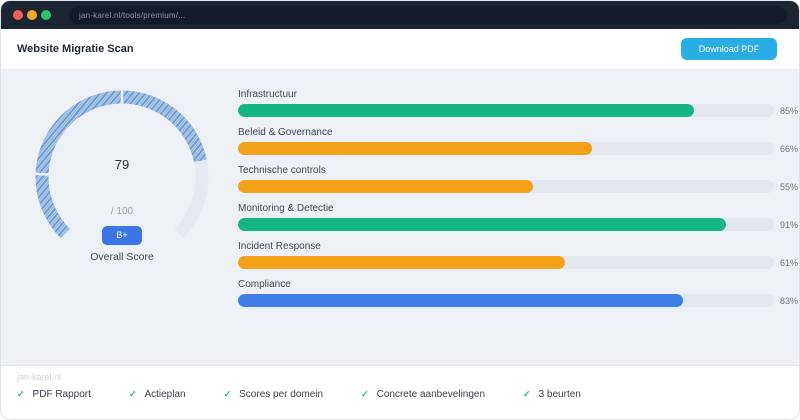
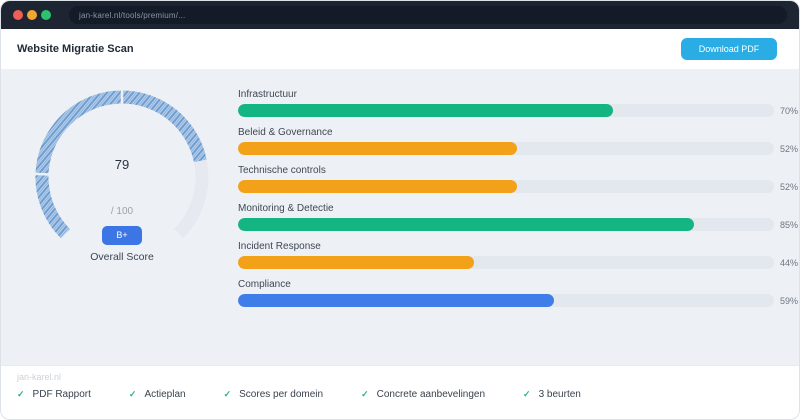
Infrastructuur: 85% -> 70%
Beleid & Governance: 66% -> 52%
Technische controls: 55% -> 52%
Monitoring & Detectie: 91% -> 85%
Incident Response: 61% -> 44%
Compliance: 83% -> 59%
